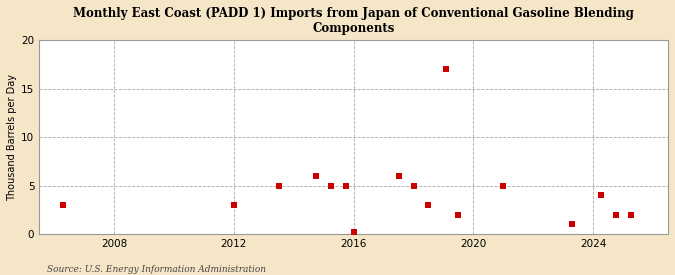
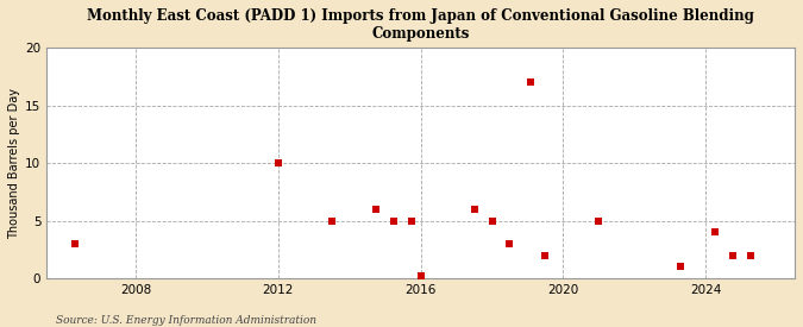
2012: 3.0 -> 10.0
